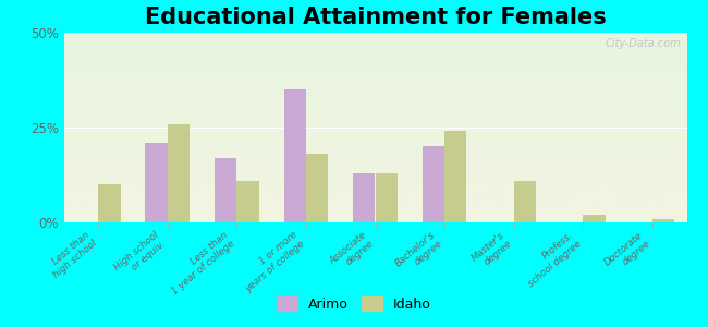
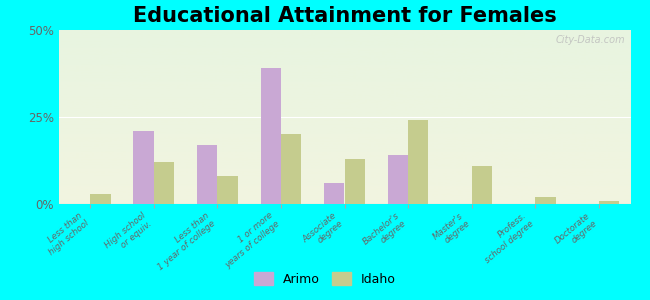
Idaho/Less than high school: 10% -> 3%
Idaho/High school or equiv.: 26% -> 12%
Idaho/Less than 1 year of college: 11% -> 8%
Arimo/1 or more years of college: 35% -> 39%
Idaho/1 or more years of college: 18% -> 20%
Arimo/Associate degree: 13% -> 6%
Arimo/Bachelor's degree: 20% -> 14%
